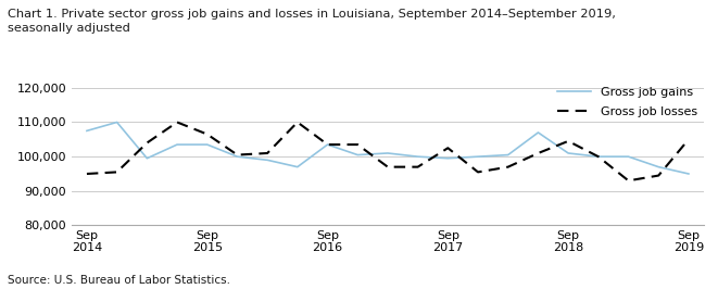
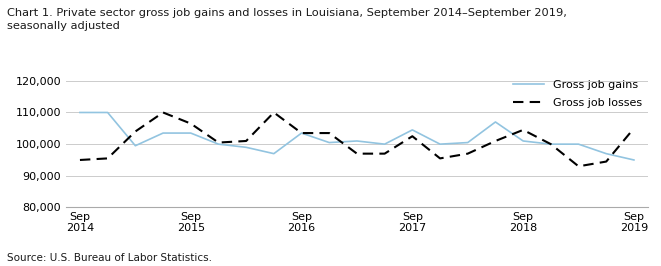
Gross job gains/Sep 2014: 107,500 -> 110,000
Gross job gains/Sep 2017: 99,500 -> 104,500
